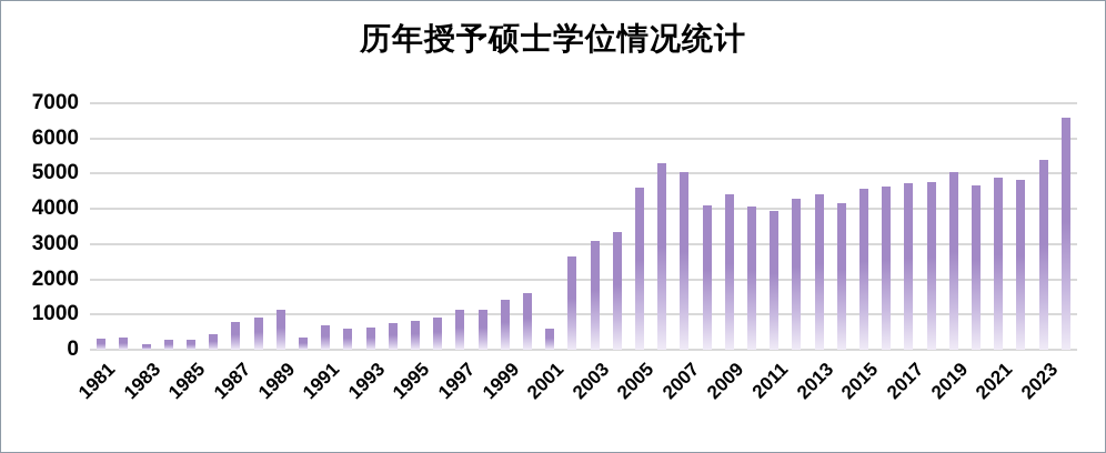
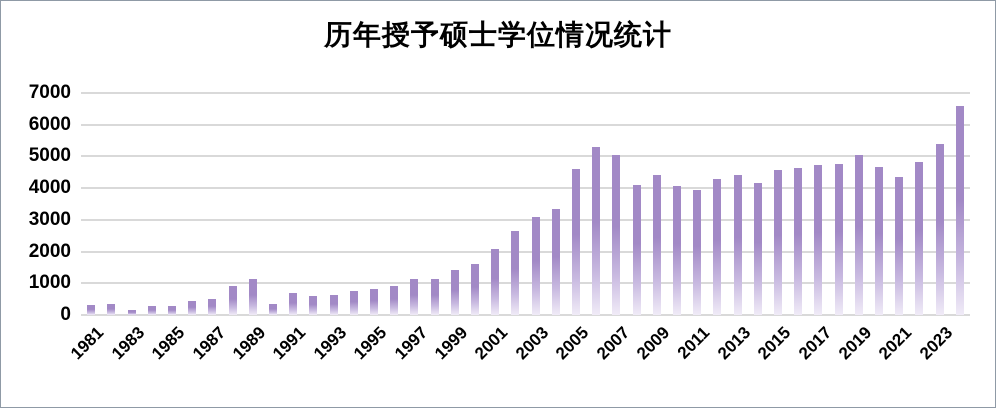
1987: 800 -> 500
2001: 600 -> 2100
2021: 4900 -> 4400
